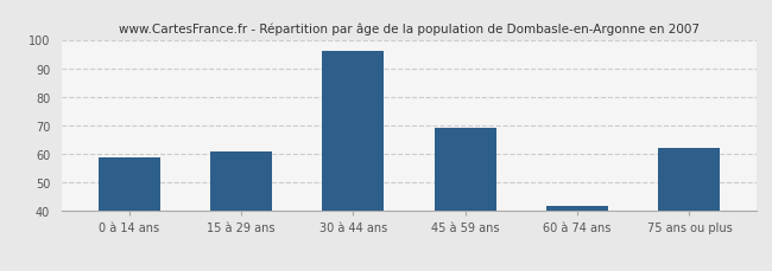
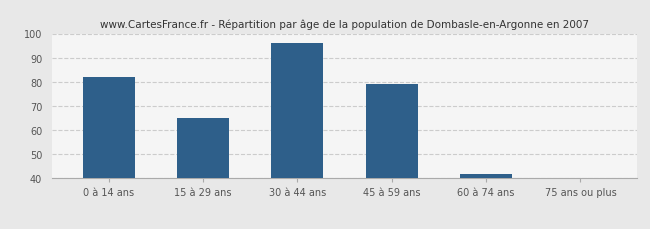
0 à 14 ans: 59 -> 82
15 à 29 ans: 61 -> 65
45 à 59 ans: 69 -> 79
75 ans ou plus: 62 -> 40
